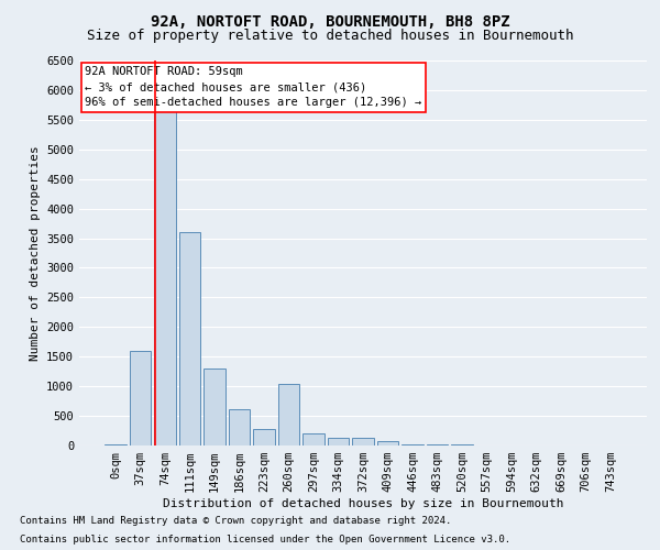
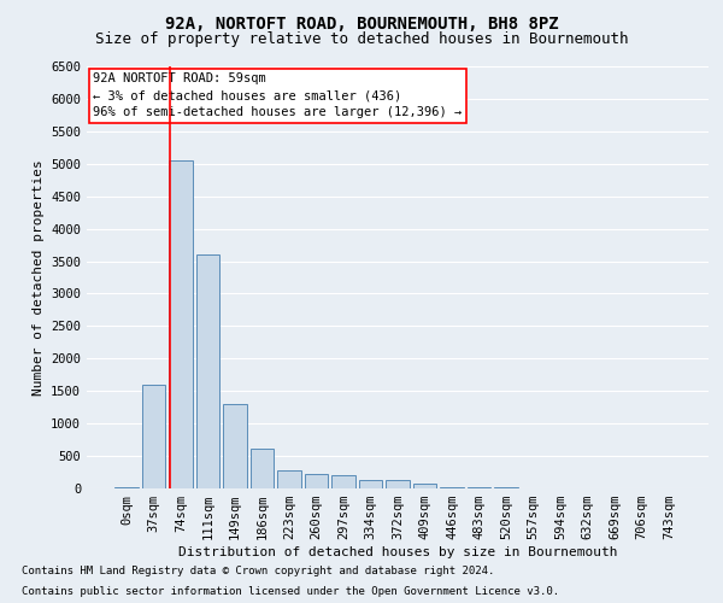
74sqm: 5680 -> 5050
260sqm: 1040 -> 230
